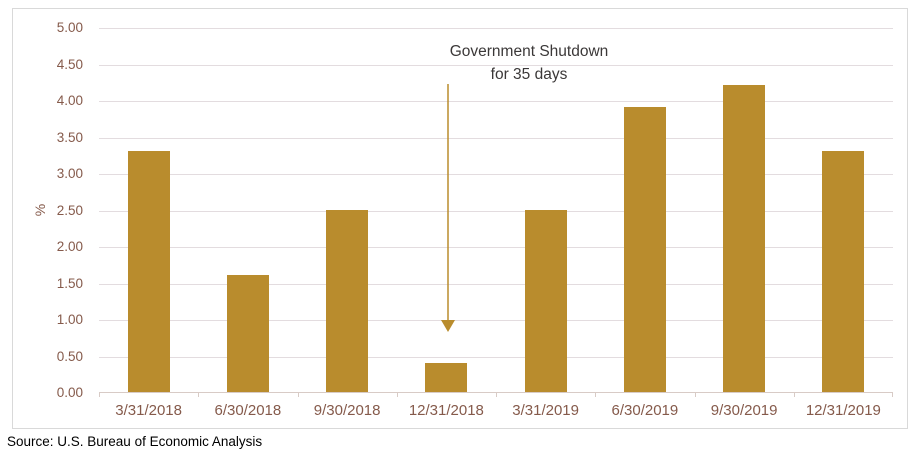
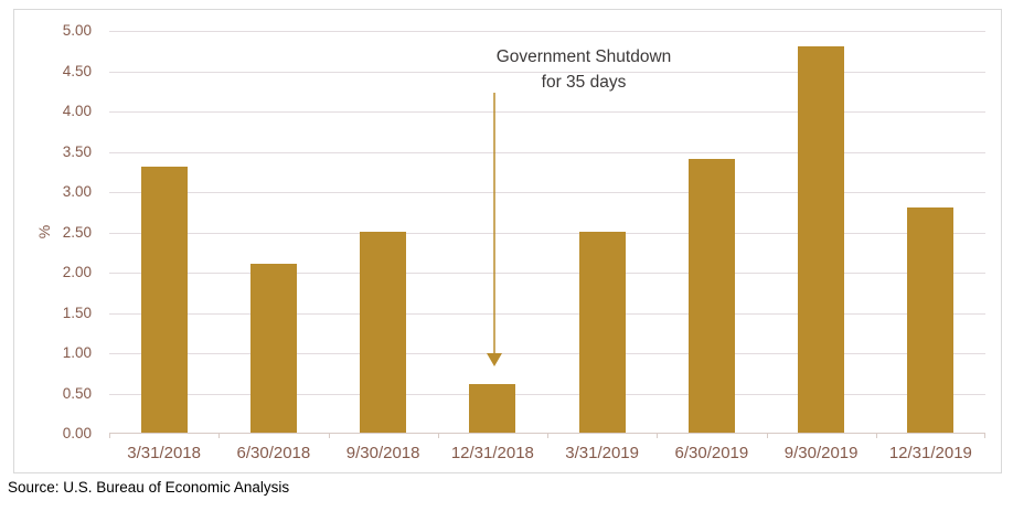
6/30/2018: 1.6 -> 2.1
12/31/2018: 0.4 -> 0.6
6/30/2019: 3.9 -> 3.4
9/30/2019: 4.2 -> 4.8
12/31/2019: 3.3 -> 2.8
